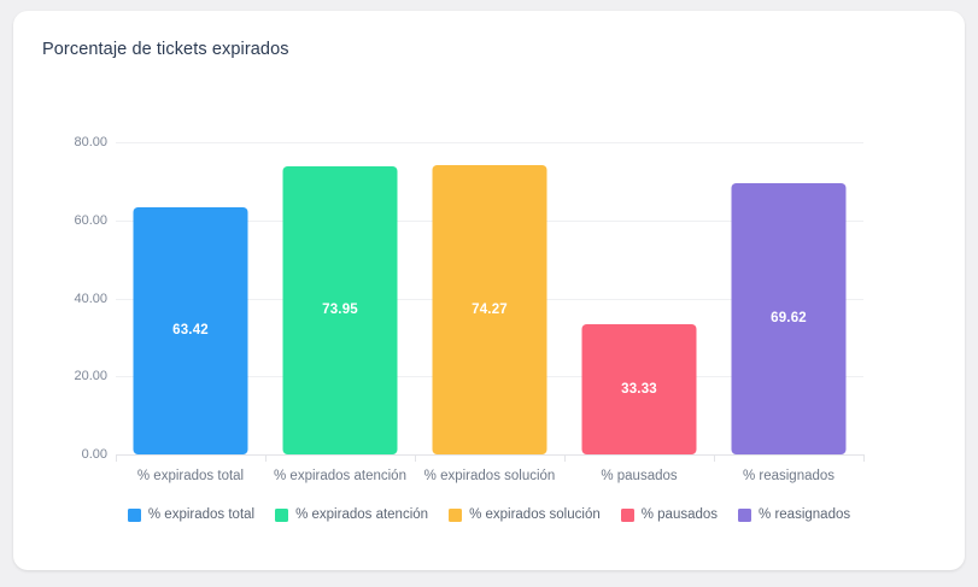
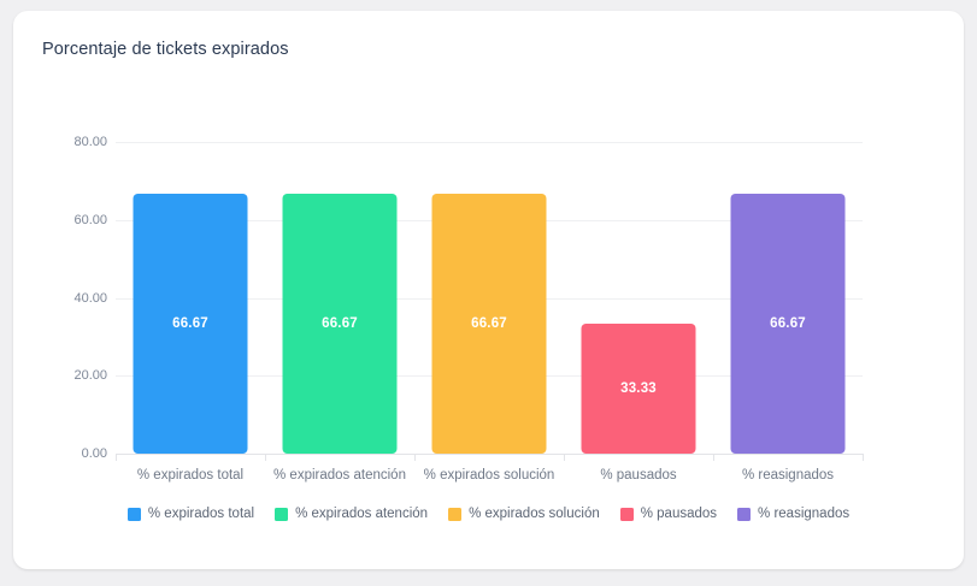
% expirados total: 63.42 -> 66.67
% expirados atención: 73.95 -> 66.67
% expirados solución: 74.27 -> 66.67
% reasignados: 69.62 -> 66.67
